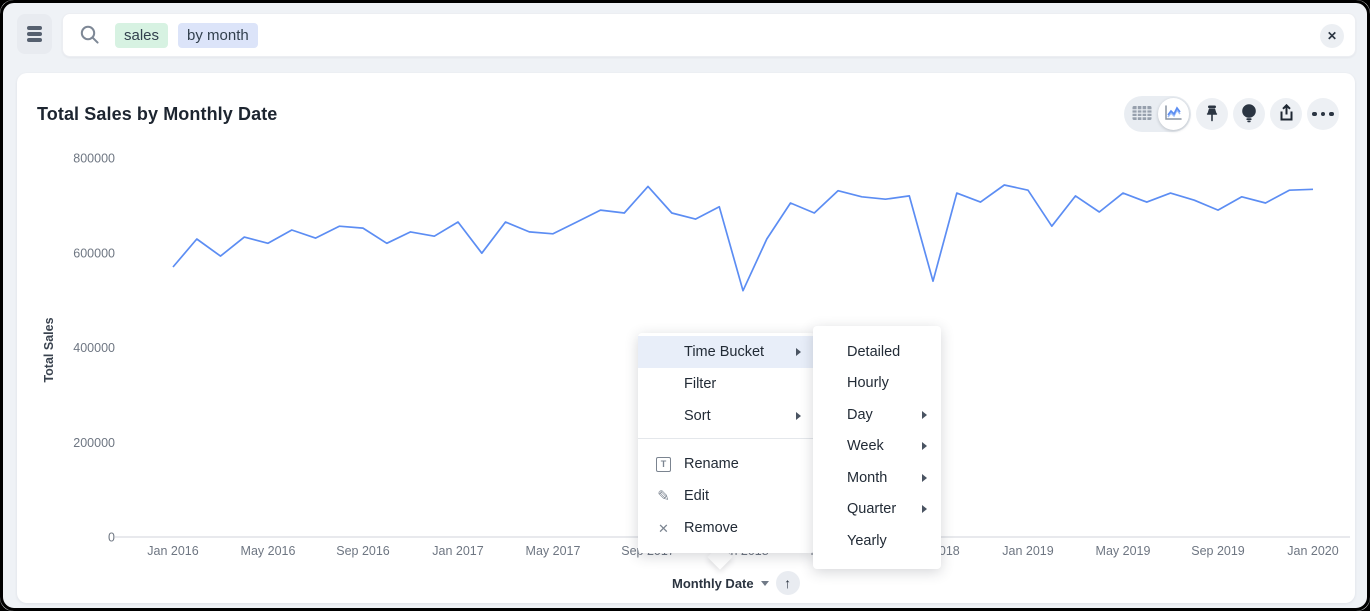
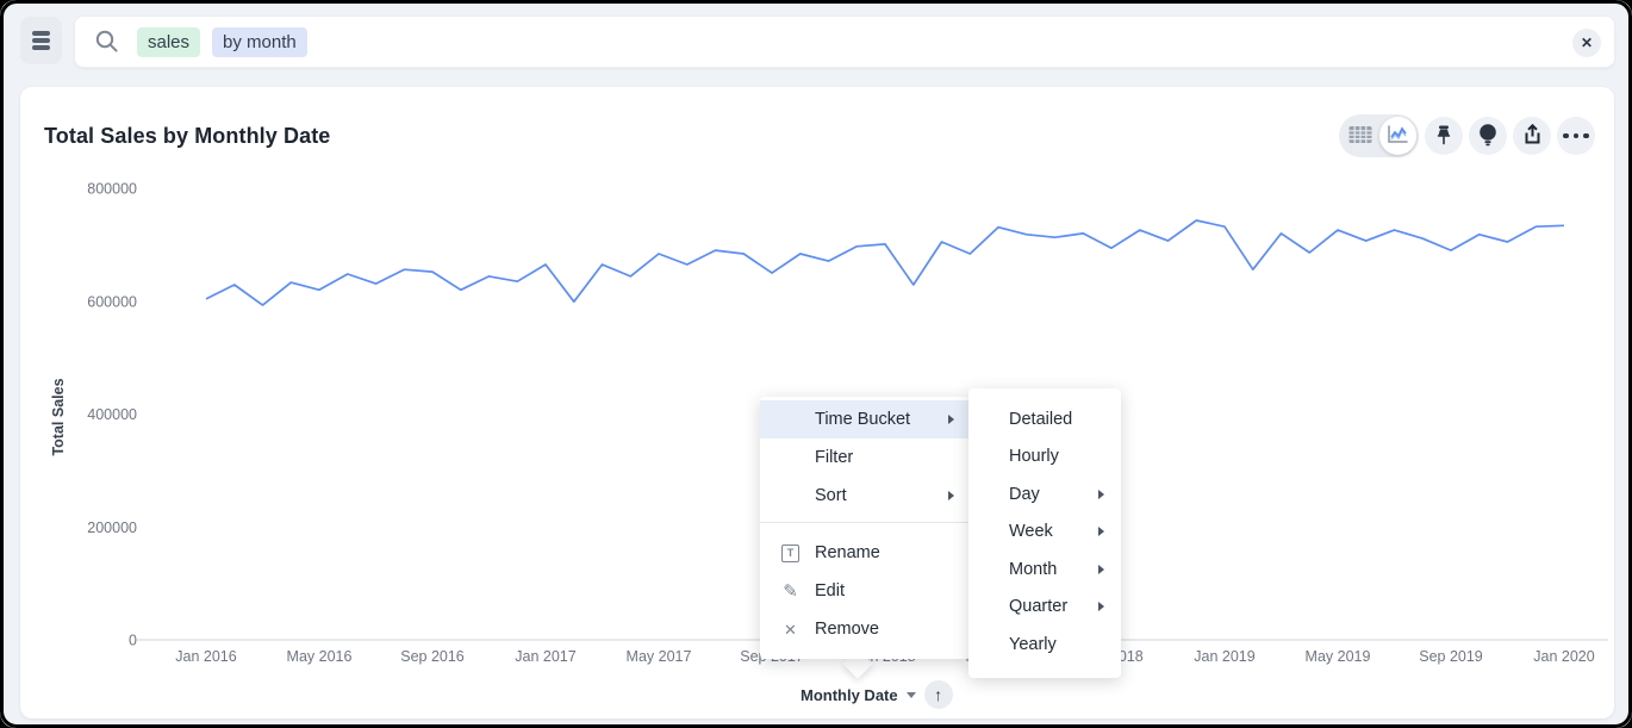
Jan 2016: 570000 -> 600000
May 2017: 640000 -> 680000
Sep 2017: 740000 -> 650000
Jan 2018: 520000 -> 700000
Sep 2018: 540000 -> 690000
